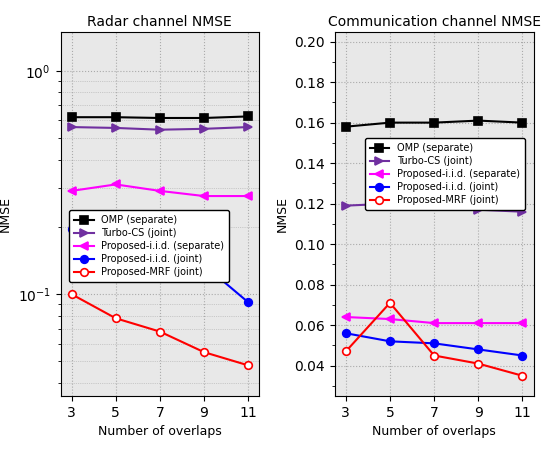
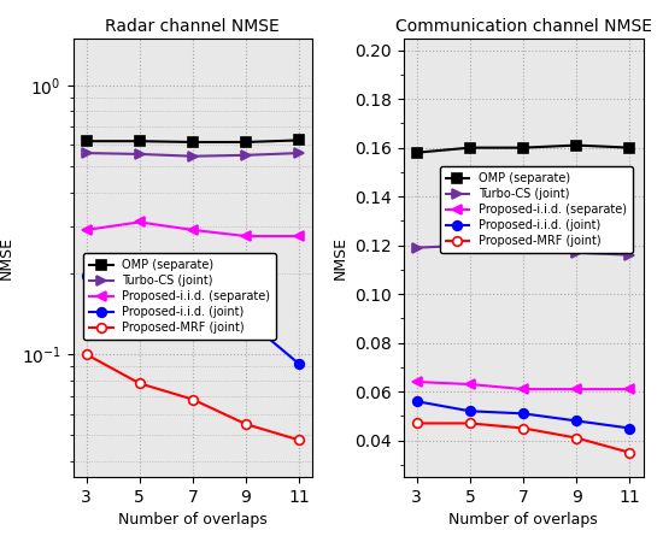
Communication channel NMSE/Proposed-MRF (joint)/5: 0.071 -> 0.047
